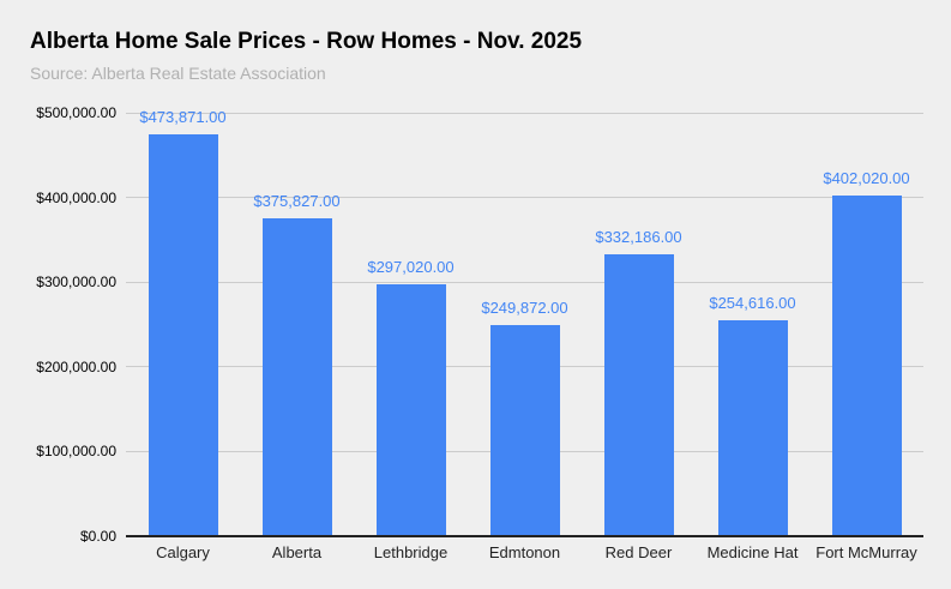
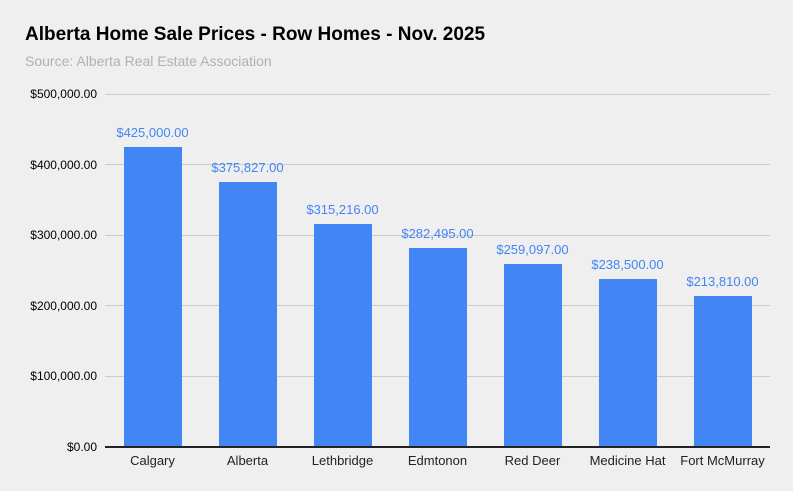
Calgary: $473,871.00 -> $425,000.00
Lethbridge: $297,020.00 -> $315,216.00
Edmtonon: $249,872.00 -> $282,495.00
Red Deer: $332,186.00 -> $259,097.00
Medicine Hat: $254,616.00 -> $238,500.00
Fort McMurray: $402,020.00 -> $213,810.00
